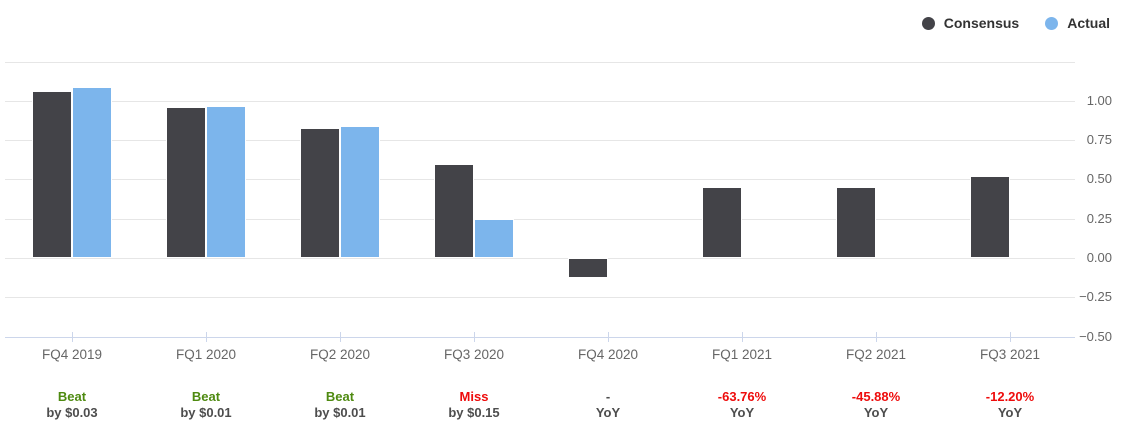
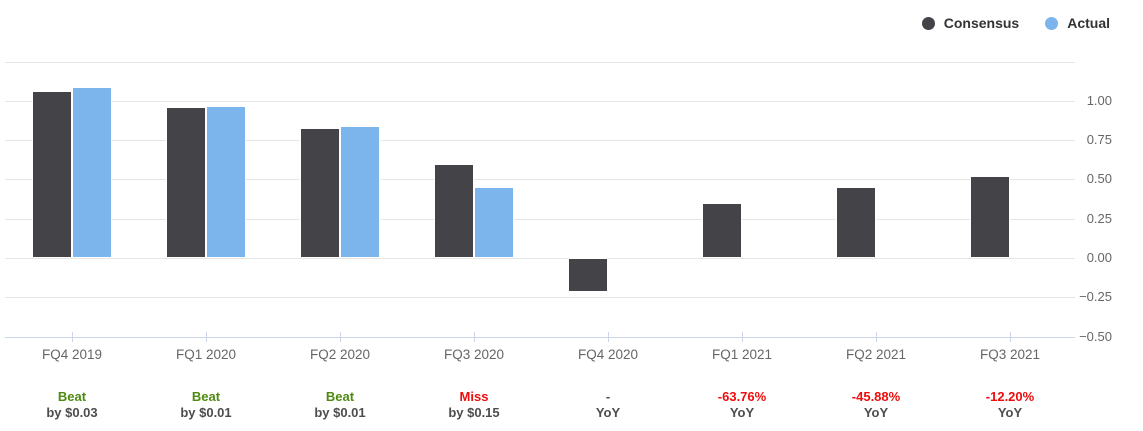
Actual/FQ3 2020: 0.25 -> 0.45
Consensus/FQ4 2020: -0.13 -> -0.22
Consensus/FQ1 2021: 0.45 -> 0.35
